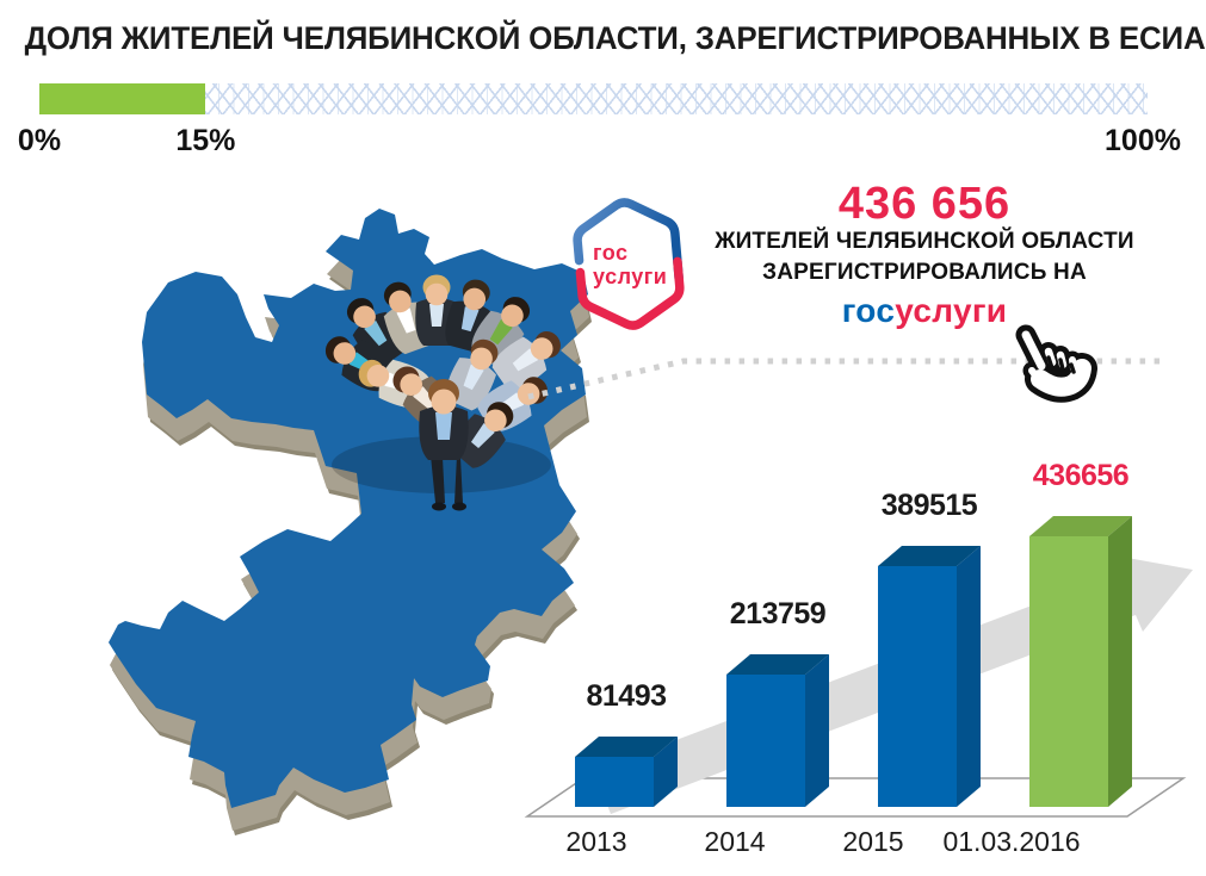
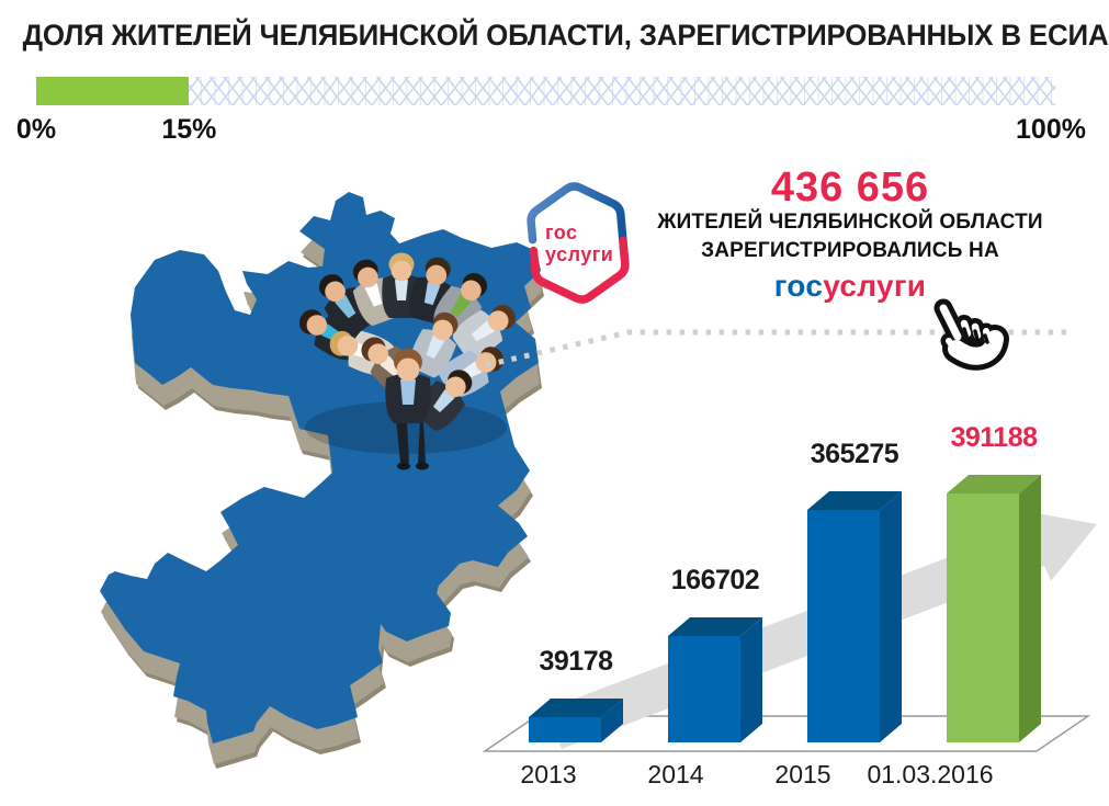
2013: 81493 -> 39178
2014: 213759 -> 166702
2015: 389515 -> 365275
01.03.2016: 436656 -> 391188
